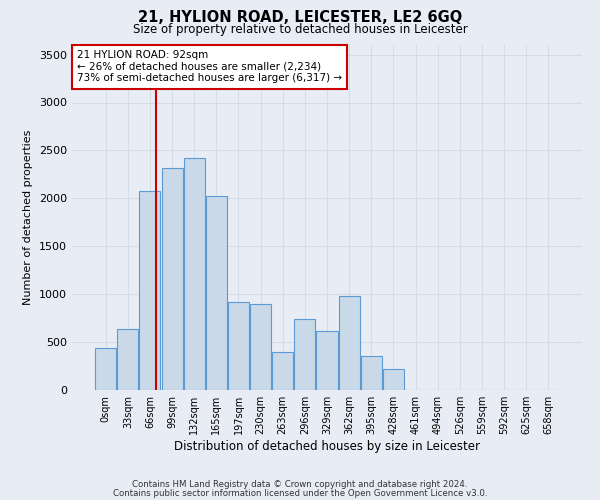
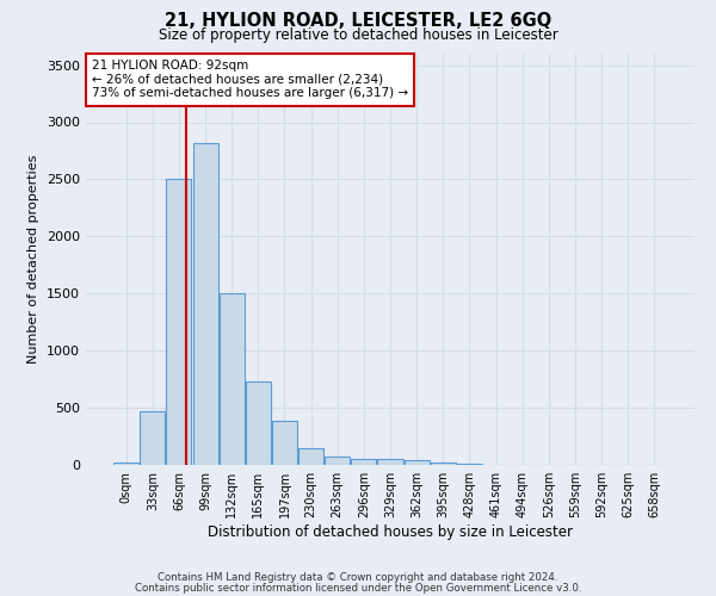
0sqm: 440 -> 20
33sqm: 640 -> 470
66sqm: 2080 -> 2500
99sqm: 2320 -> 2820
132sqm: 2420 -> 1500
165sqm: 2020 -> 730
197sqm: 920 -> 390
230sqm: 900 -> 140
263sqm: 400 -> 80
296sqm: 740 -> 60
329sqm: 620 -> 50
362sqm: 980 -> 40
395sqm: 360 -> 20
428sqm: 220 -> 20
